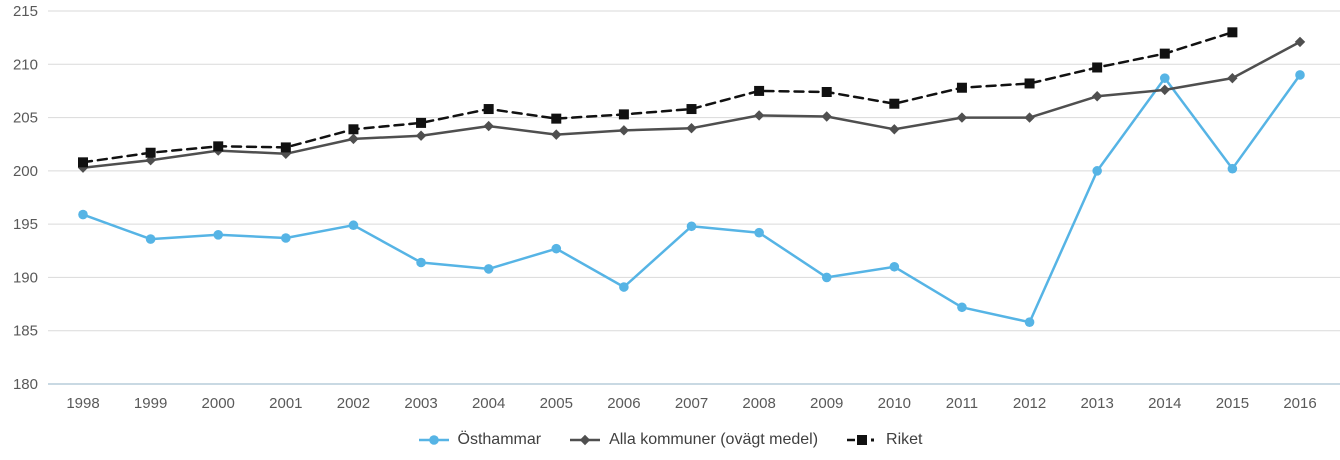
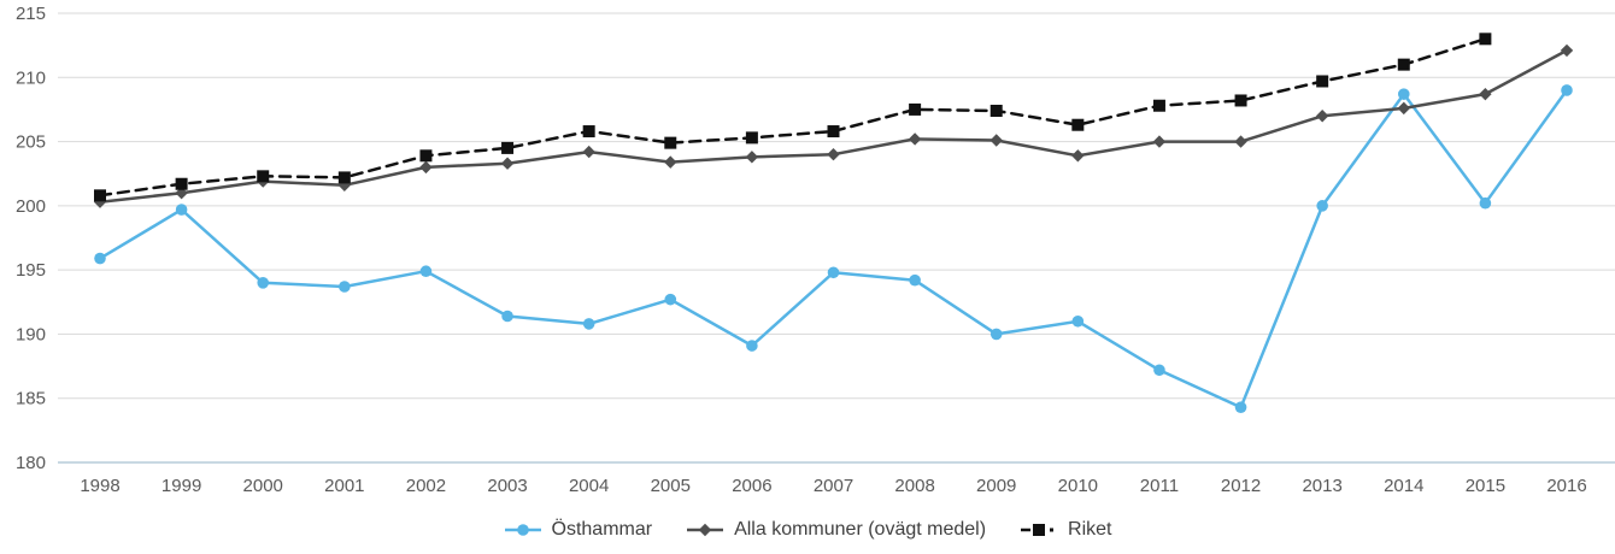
Östhammar/1999: 193.6 -> 199.7
Östhammar/2012: 185.8 -> 184.3
